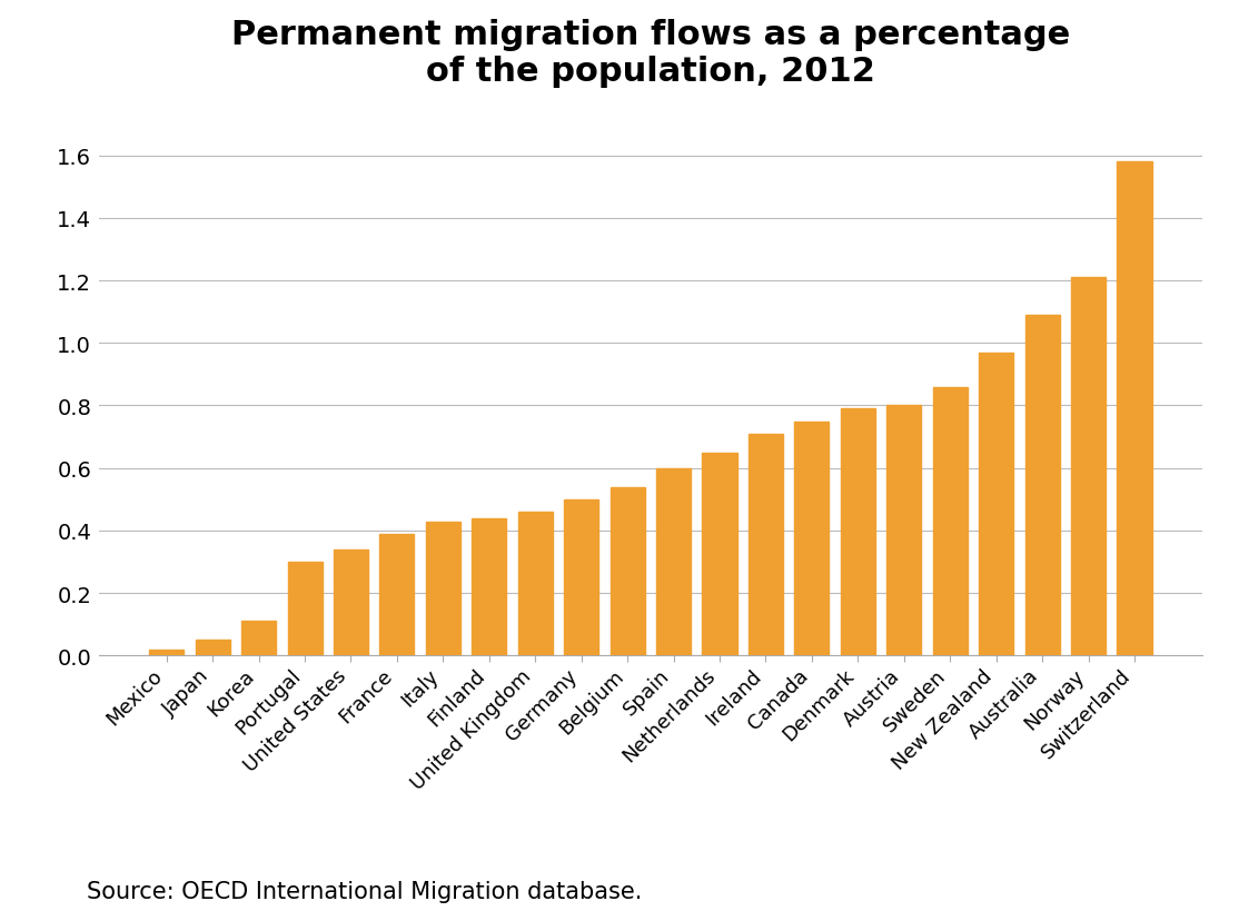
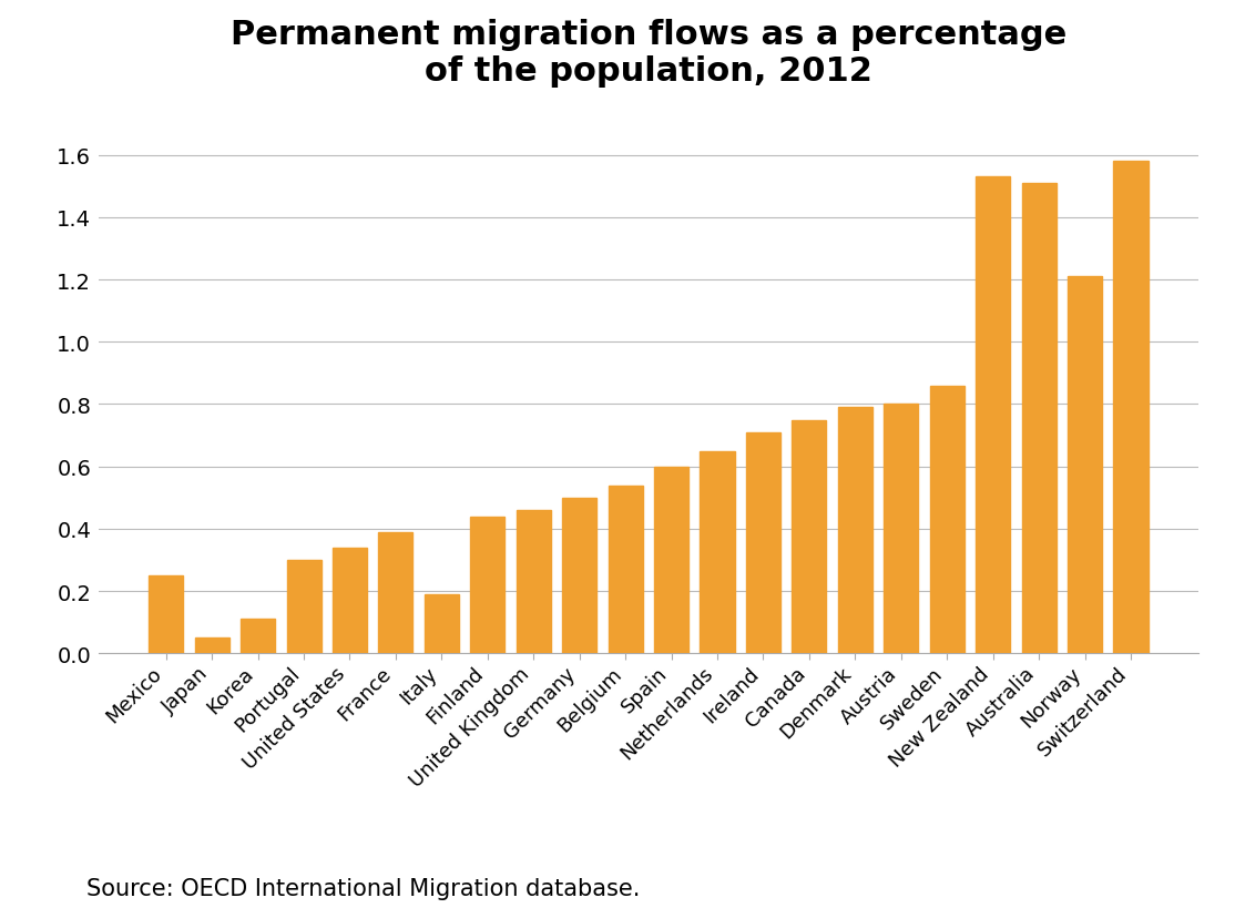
Mexico: 0.02 -> 0.25
Italy: 0.43 -> 0.19
New Zealand: 0.97 -> 1.53
Australia: 1.09 -> 1.51
